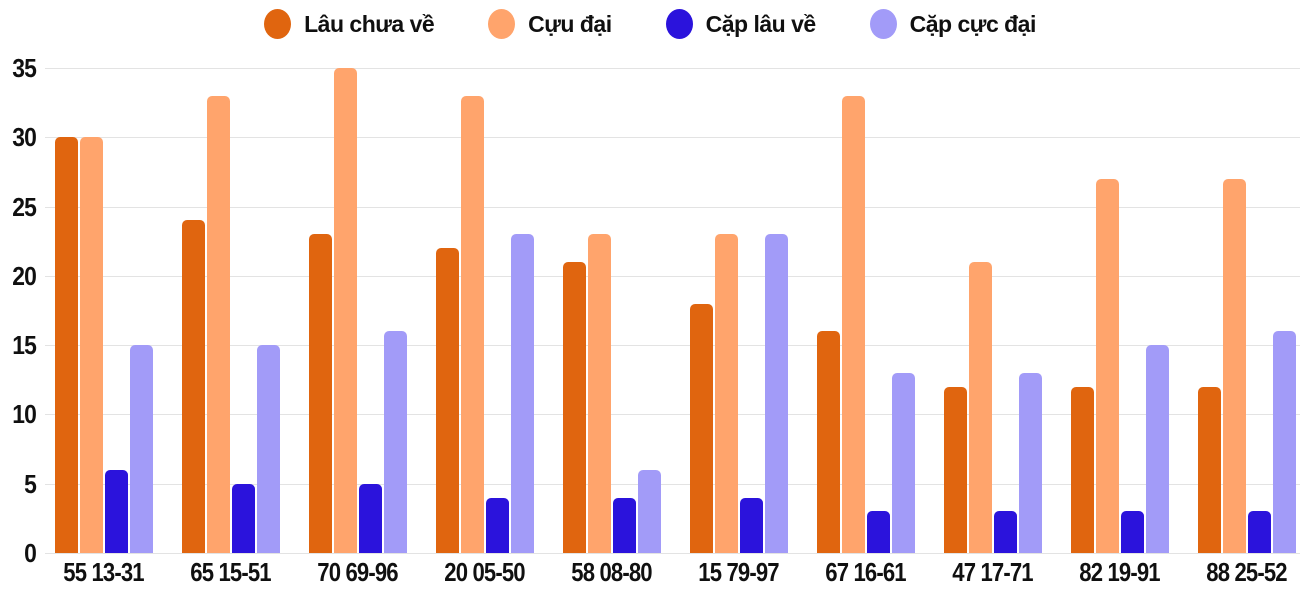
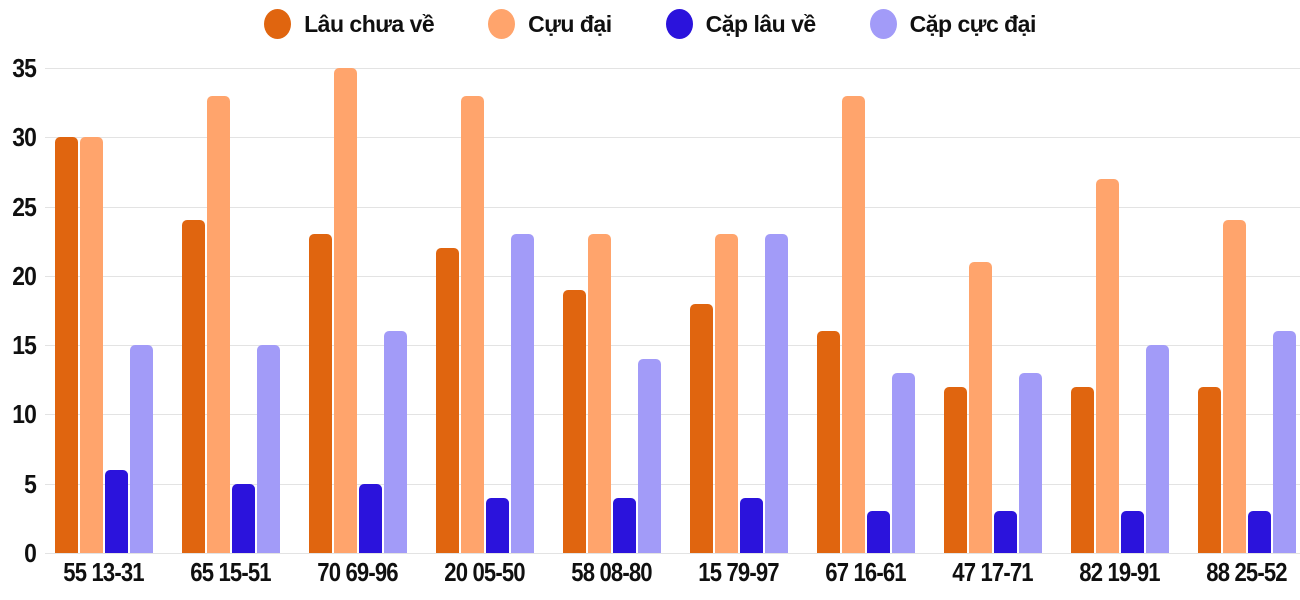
Lâu chưa về/58 08-80: 21 -> 19
Cặp cực đại/58 08-80: 6 -> 14
Cựu đại/88 25-52: 27 -> 24
